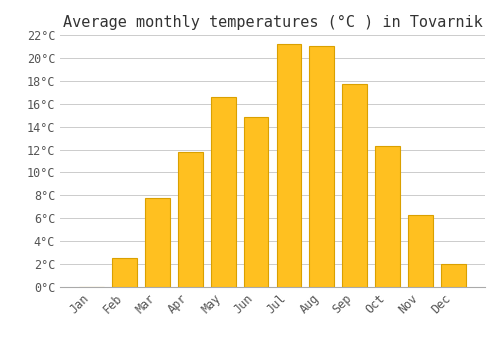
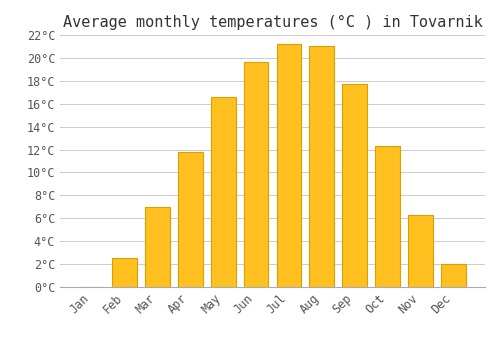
Mar: 7.8°C -> 7.0°C
Jun: 14.8°C -> 19.6°C
